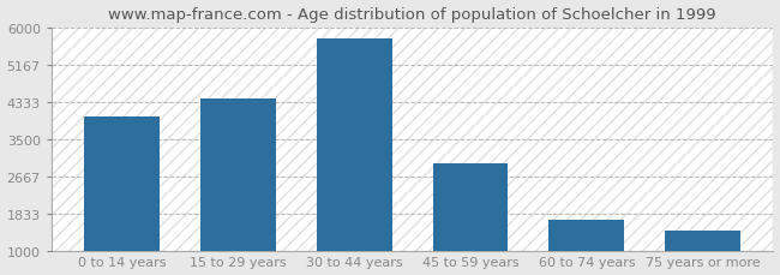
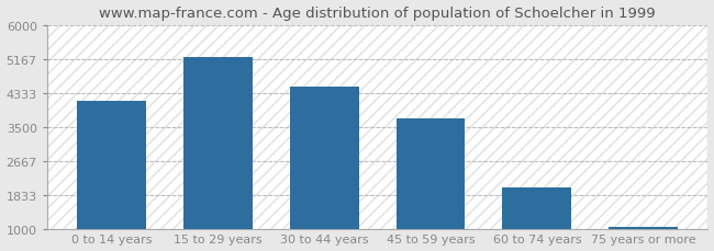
0 to 14 years: 4000 -> 4150
15 to 29 years: 4400 -> 5220
30 to 44 years: 5750 -> 4500
45 to 59 years: 2950 -> 3700
60 to 74 years: 1700 -> 2000
75 years or more: 1450 -> 1050
